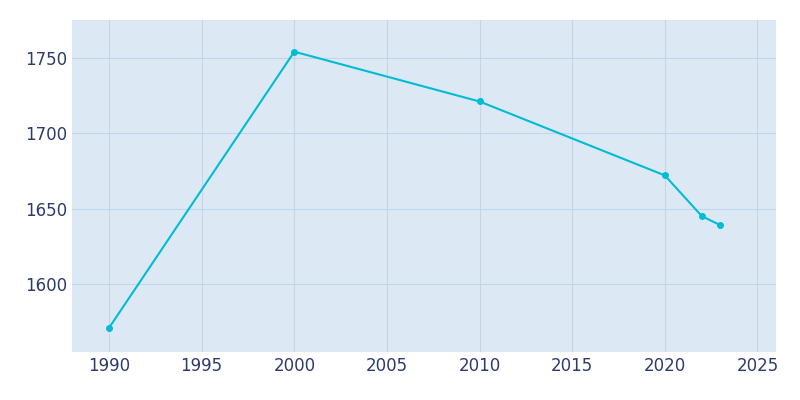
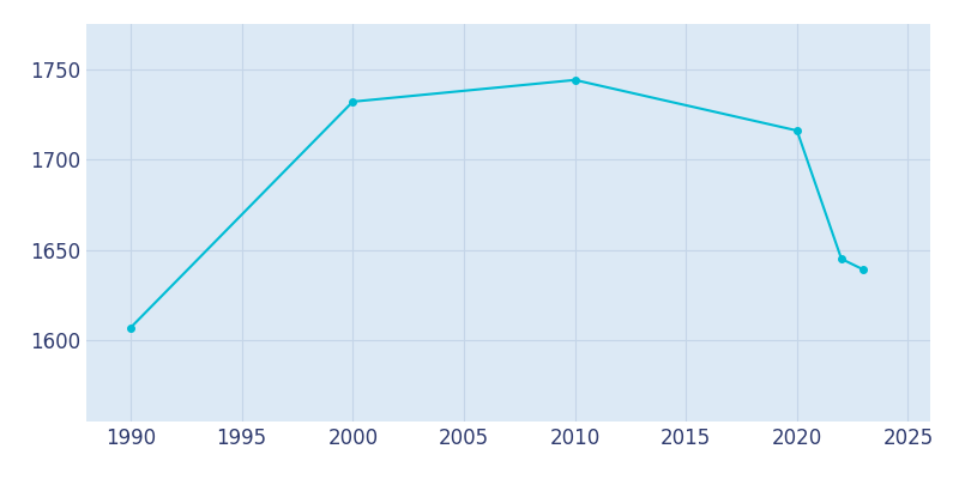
1990: 1571 -> 1607
2000: 1754 -> 1732
2010: 1721 -> 1744
2020: 1672 -> 1716
